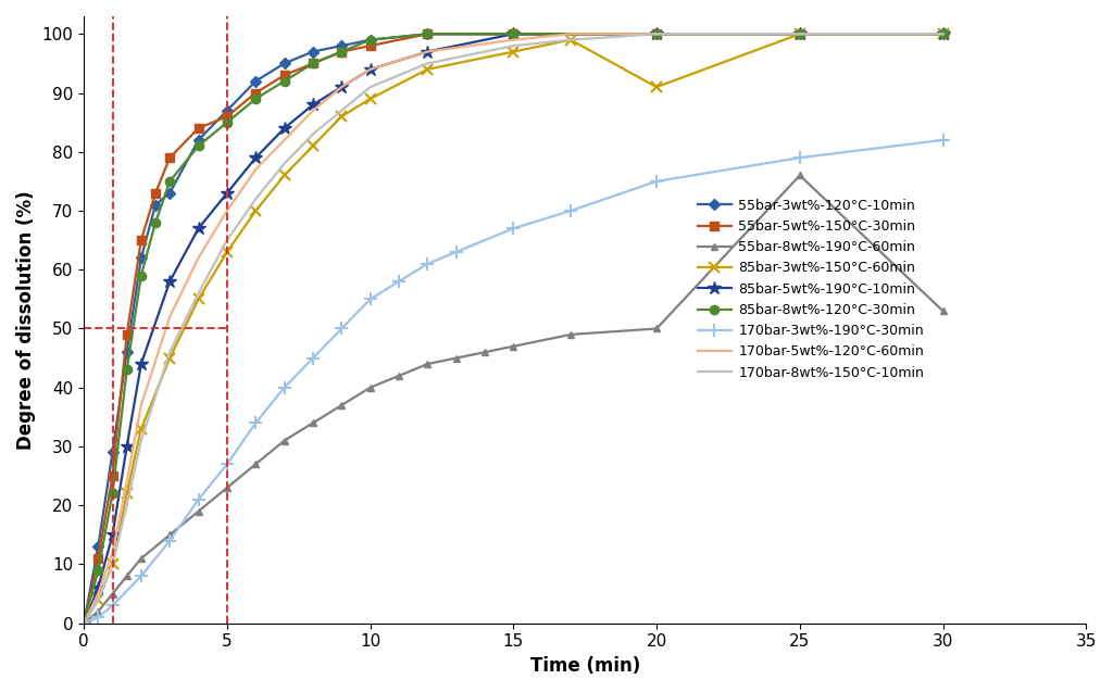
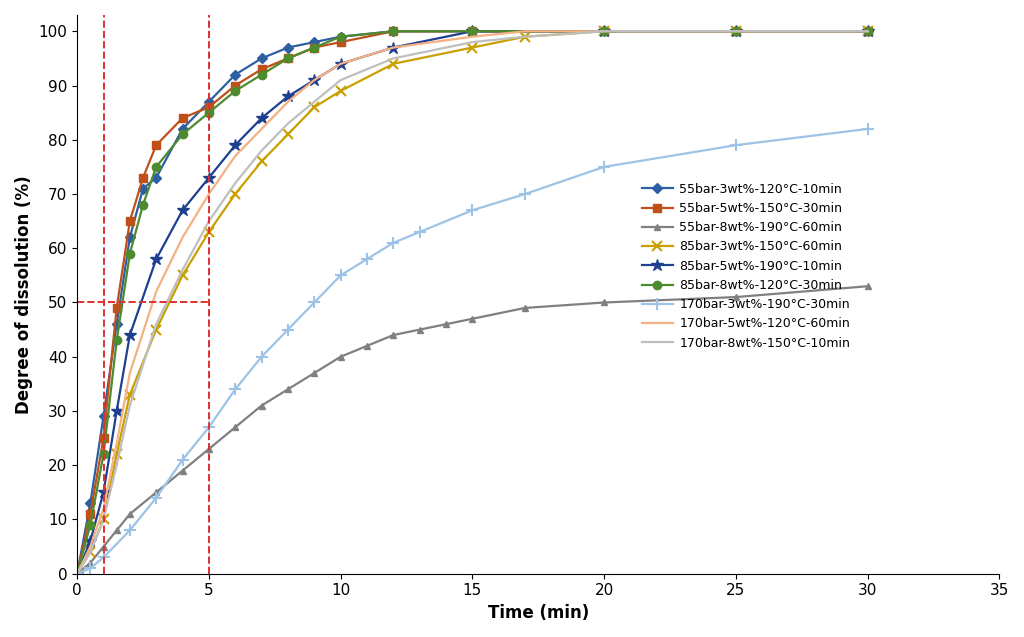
85bar-3wt%-150°C-60min/20: 91 -> 100
55bar-8wt%-190°C-60min/25: 76 -> 51
